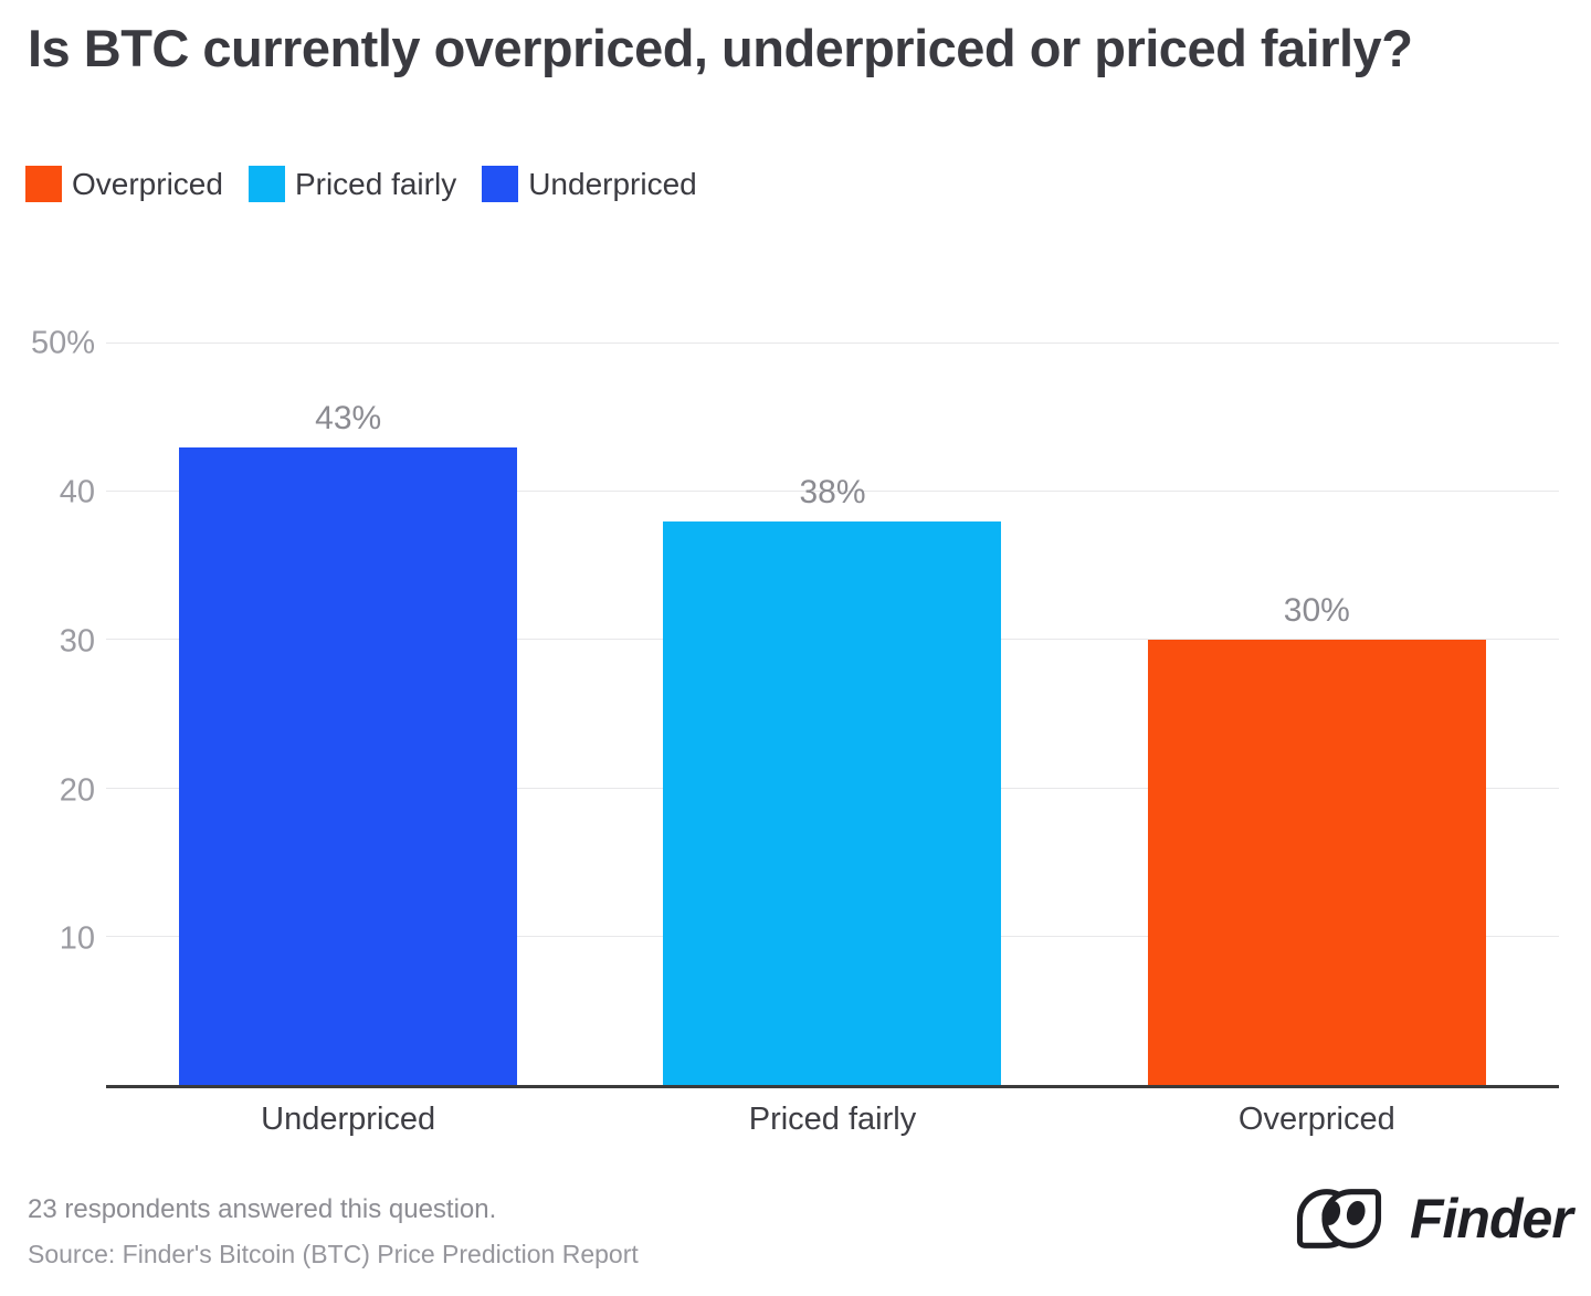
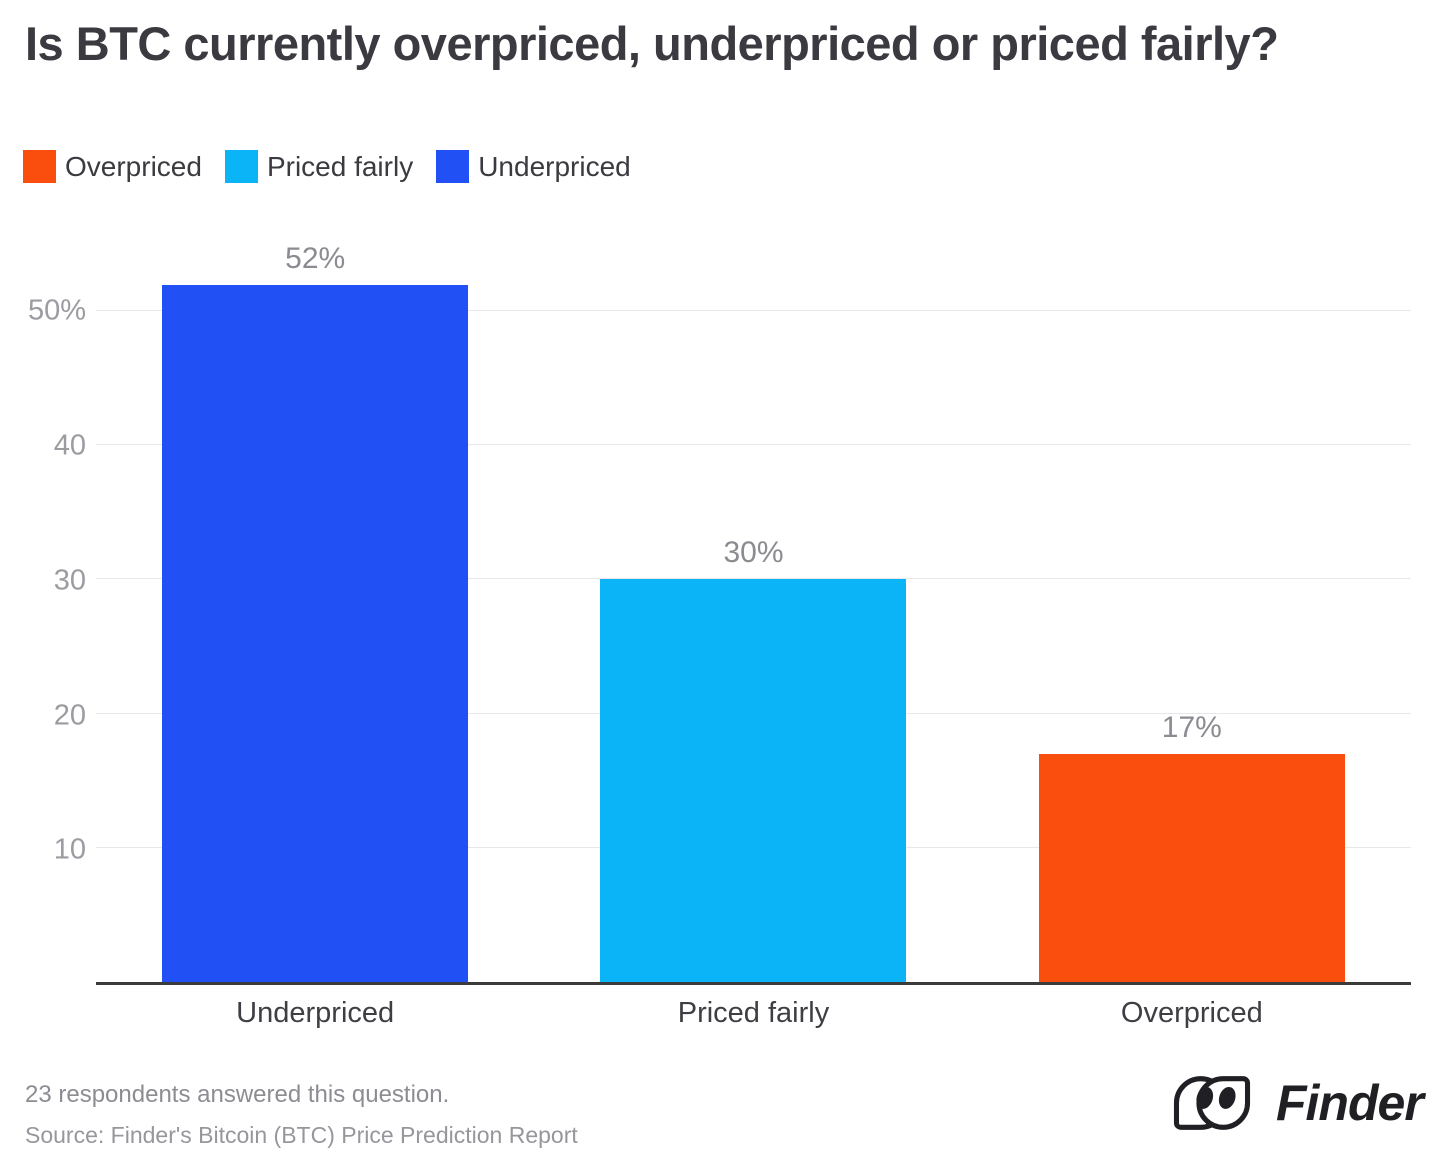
Underpriced: 43% -> 52%
Priced fairly: 38% -> 30%
Overpriced: 30% -> 17%
